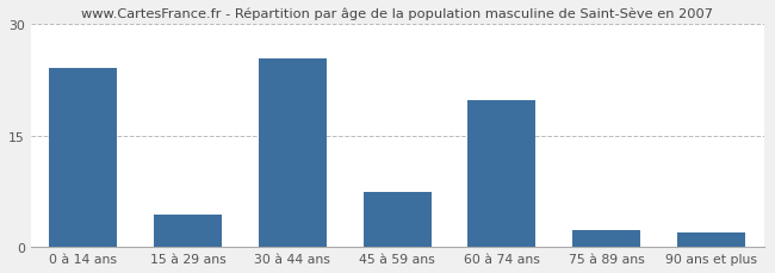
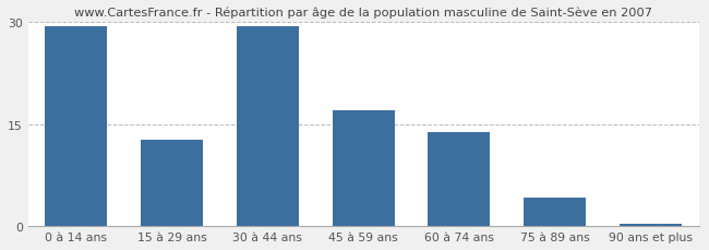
0 à 14 ans: 24.0 -> 29.3
15 à 29 ans: 4.4 -> 12.7
30 à 44 ans: 25.4 -> 29.3
45 à 59 ans: 7.4 -> 17.0
60 à 74 ans: 19.8 -> 13.8
75 à 89 ans: 2.2 -> 4.2
90 ans et plus: 2.0 -> 0.3
